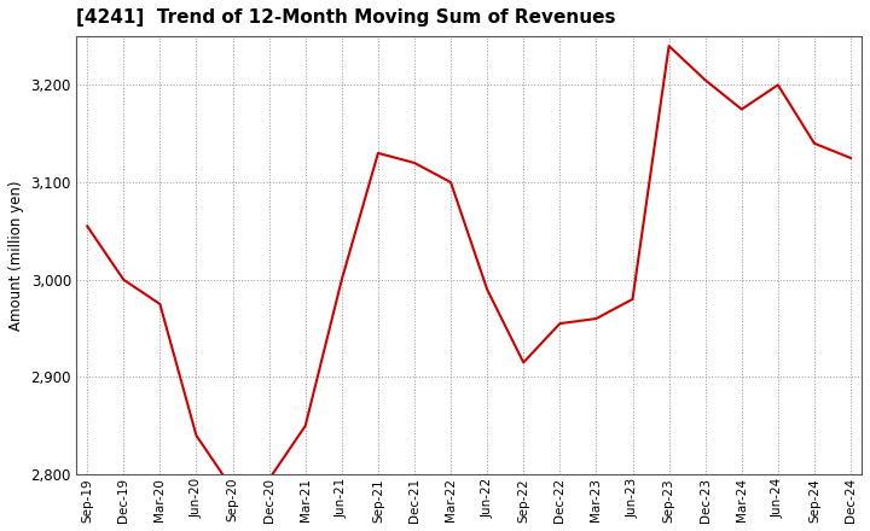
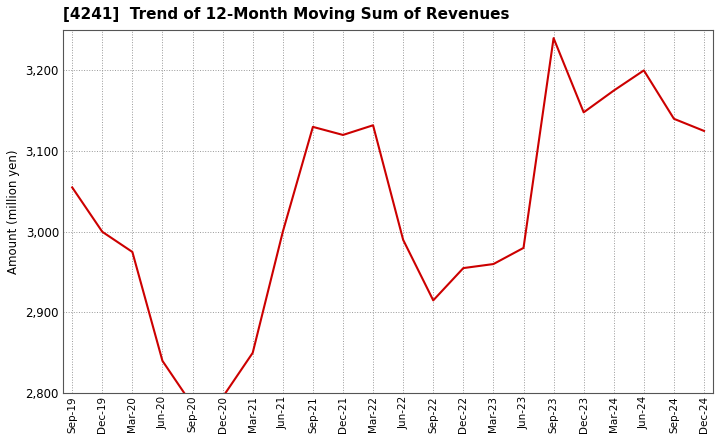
Mar-22: 3,100 -> 3,132
Dec-23: 3,205 -> 3,148
